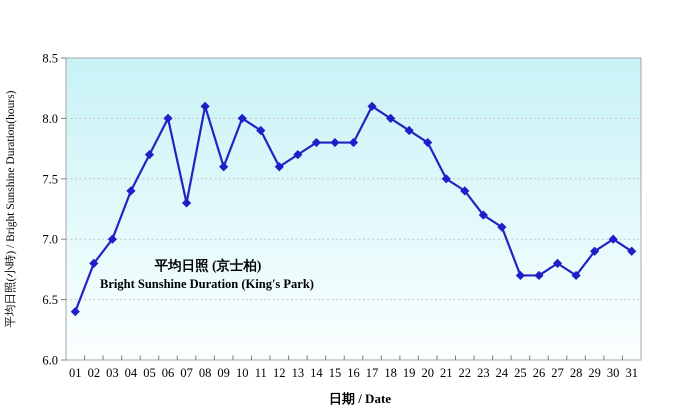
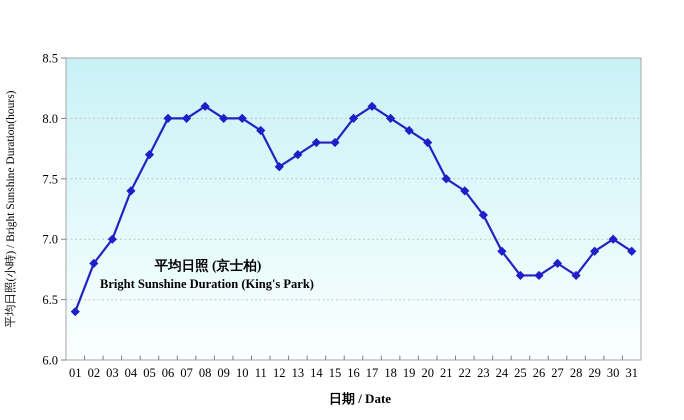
07: 7.3 -> 8.0
09: 7.6 -> 8.0
16: 7.8 -> 8.0
24: 7.1 -> 6.9
